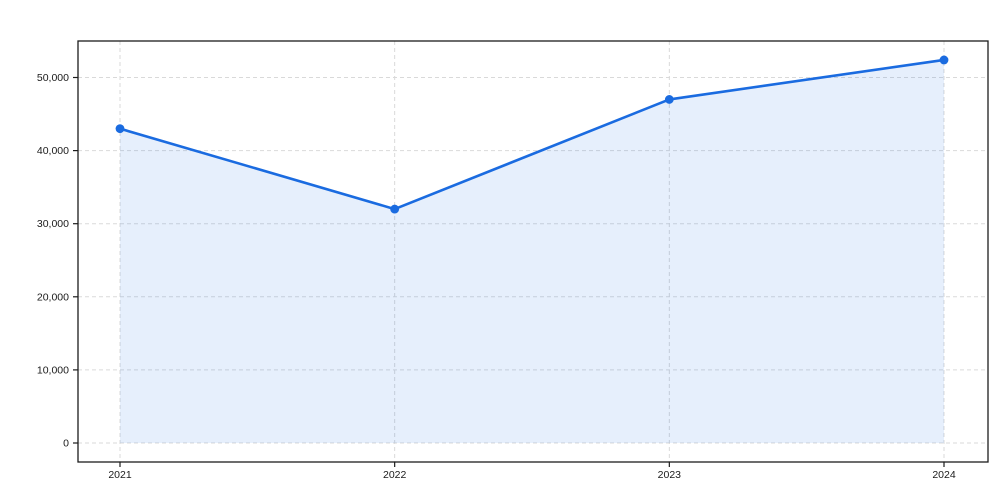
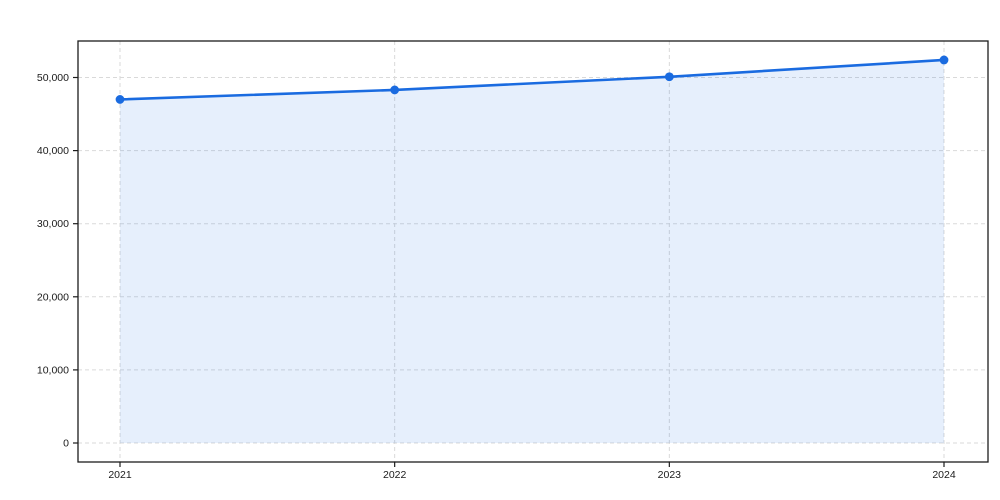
2021: 43000 -> 47000
2022: 32000 -> 48000
2023: 47000 -> 50000
